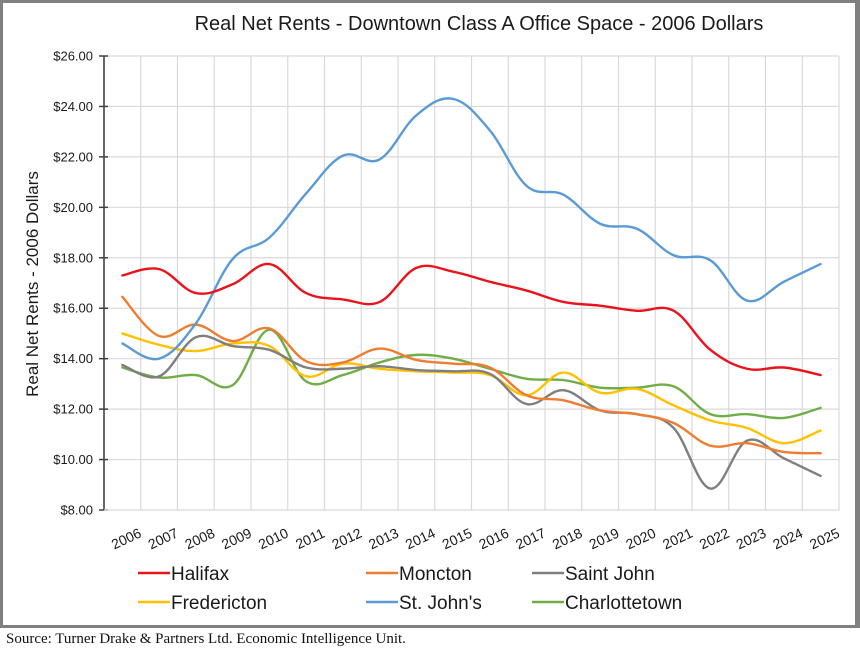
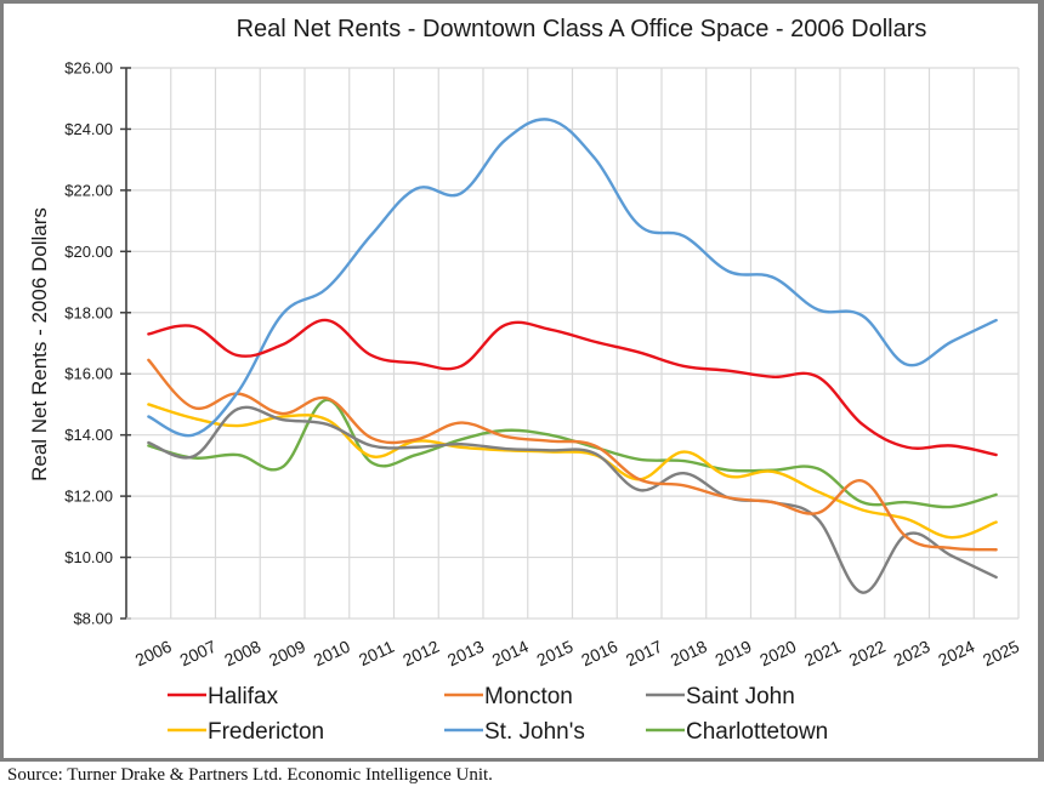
Moncton/2022: $10.6 -> $12.5
